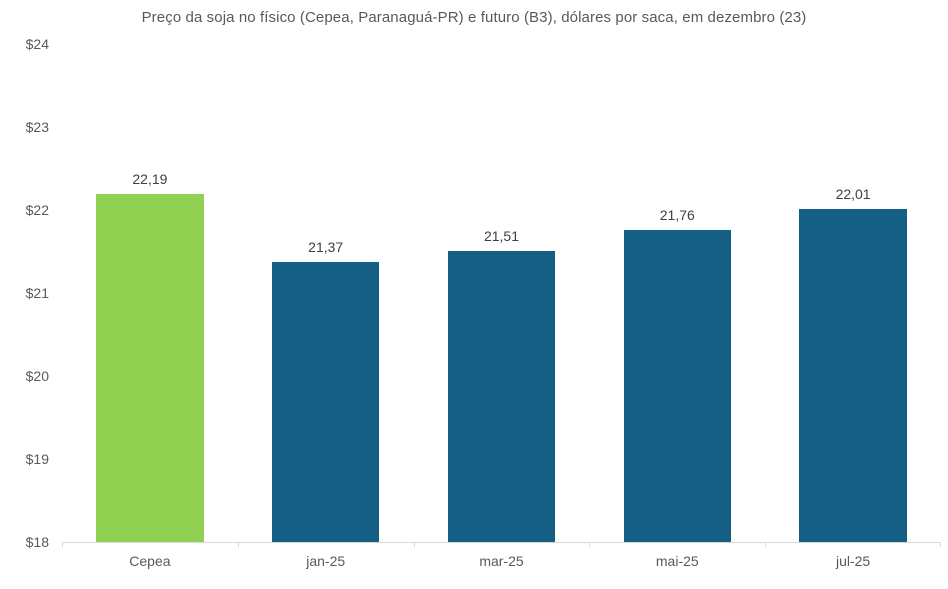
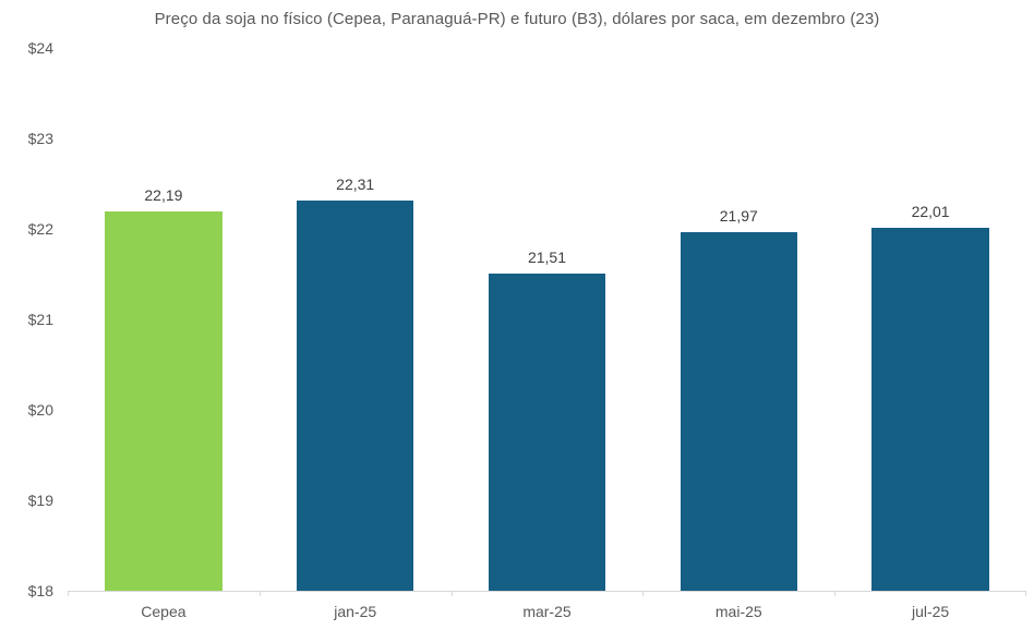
jan-25: 21,37 -> 22,31
mai-25: 21,76 -> 21,97
